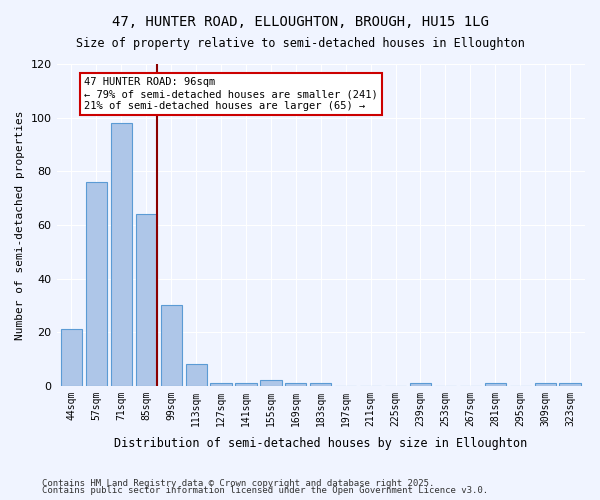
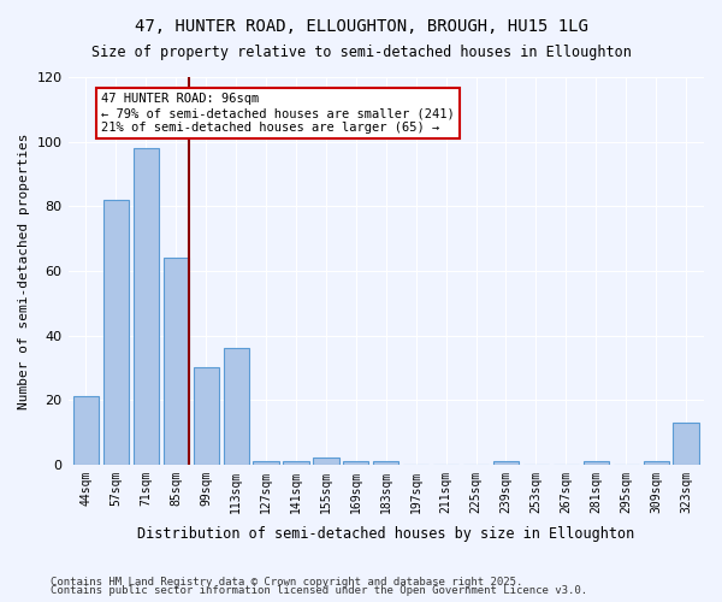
57sqm: 76 -> 82
113sqm: 8 -> 36
323sqm: 1 -> 13
